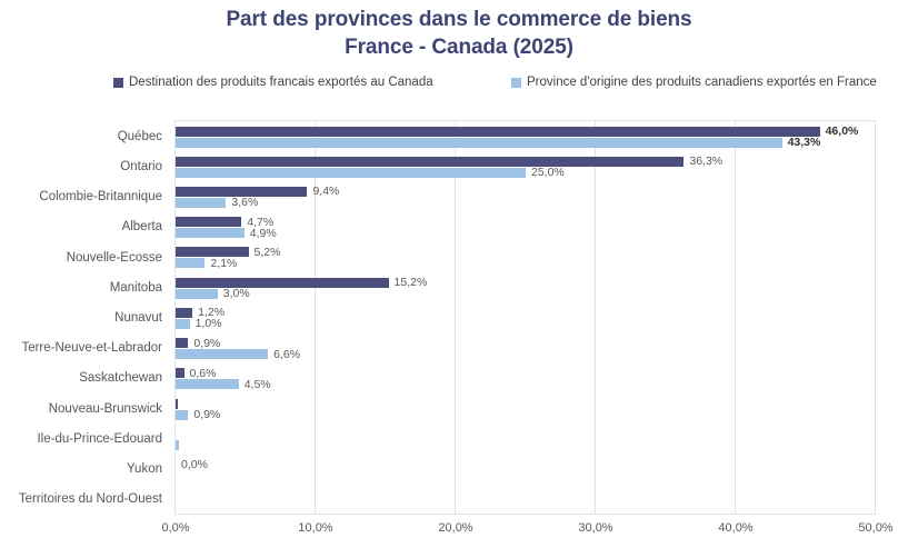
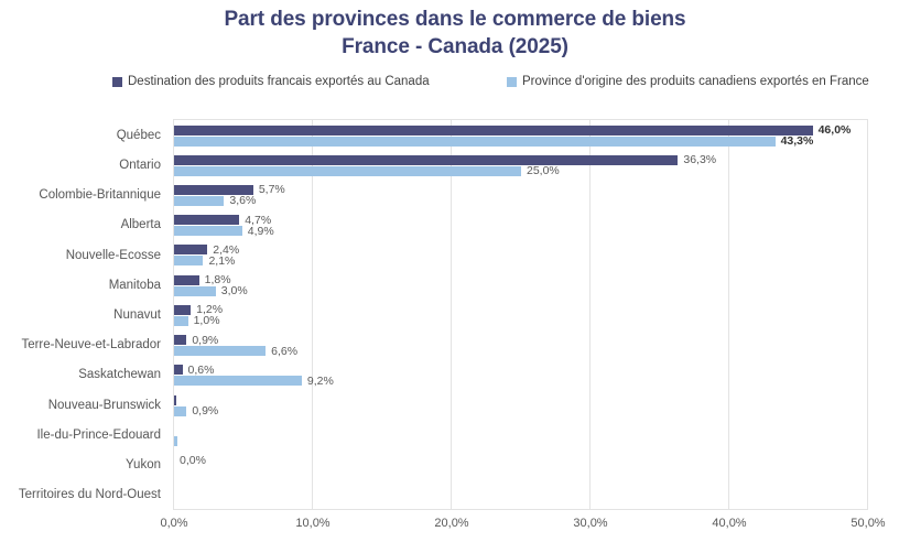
Destination des produits francais exportés au Canada/Colombie-Britannique: 9,4% -> 5,7%
Destination des produits francais exportés au Canada/Nouvelle-Ecosse: 5,2% -> 2,4%
Destination des produits francais exportés au Canada/Manitoba: 15,2% -> 1,8%
Province d'origine des produits canadiens exportés en France/Saskatchewan: 4,5% -> 9,2%
